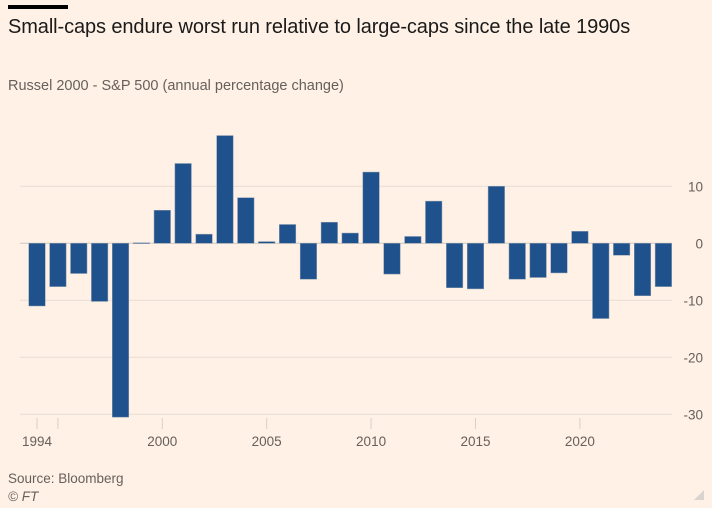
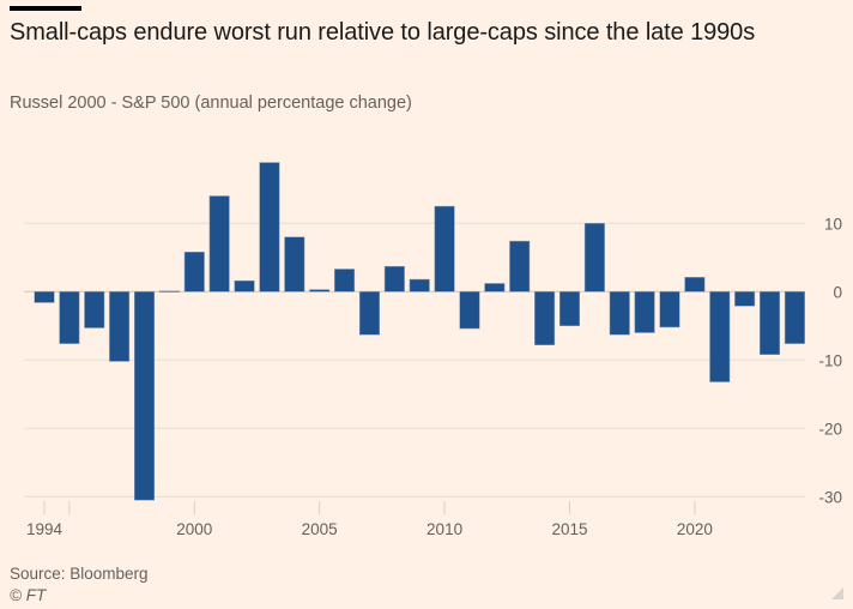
1994: -11 -> -2
2015: -8 -> -5
